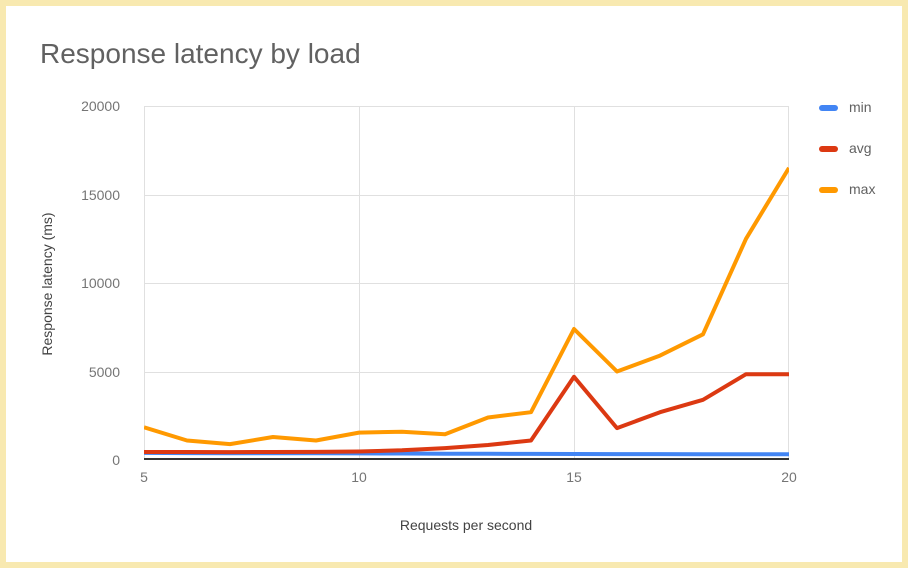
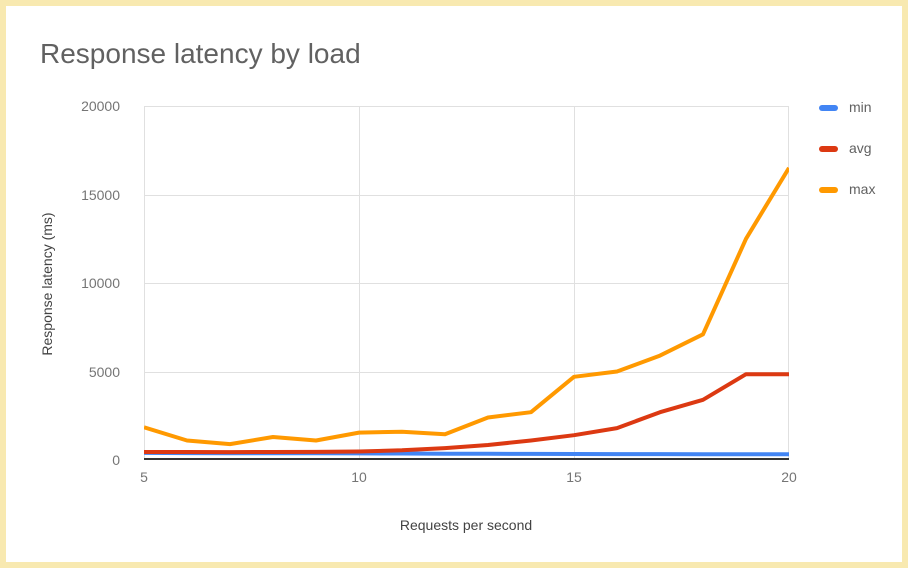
avg/15: 4700 -> 1400
max/15: 7400 -> 4700
